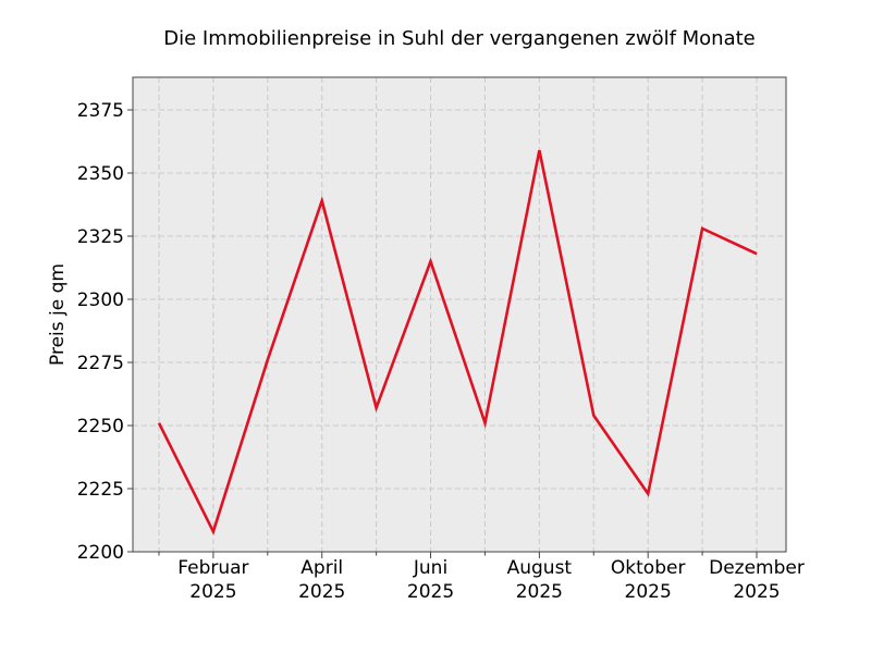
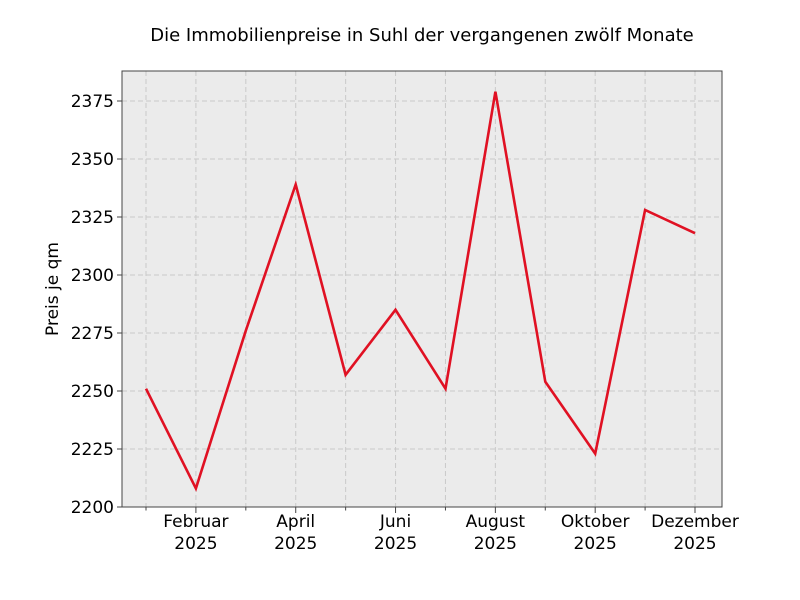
Juni: 2315 -> 2285
August: 2359 -> 2379
